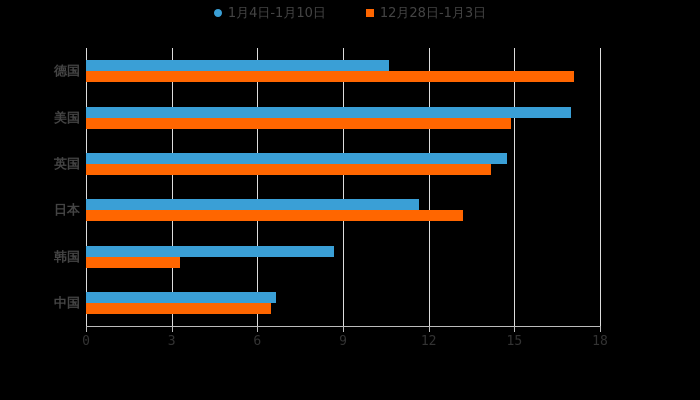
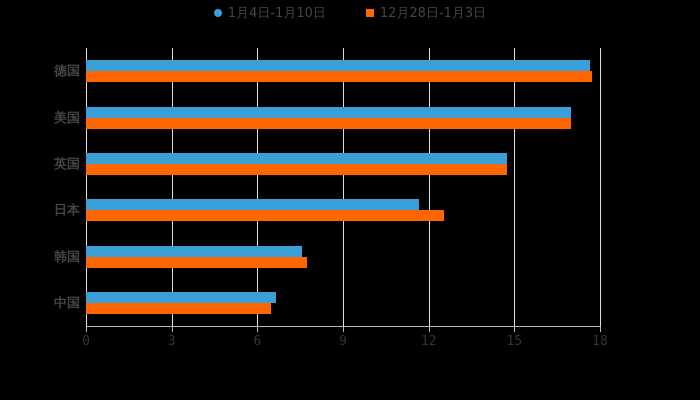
1月4日-1月10日/德国: 10.6 -> 17.6
12月28日-1月3日/德国: 17.1 -> 17.7
12月28日-1月3日/美国: 14.9 -> 17.0
12月28日-1月3日/英国: 14.2 -> 14.7
12月28日-1月3日/日本: 13.2 -> 12.5
1月4日-1月10日/韩国: 8.7 -> 7.6
12月28日-1月3日/韩国: 3.3 -> 7.7
